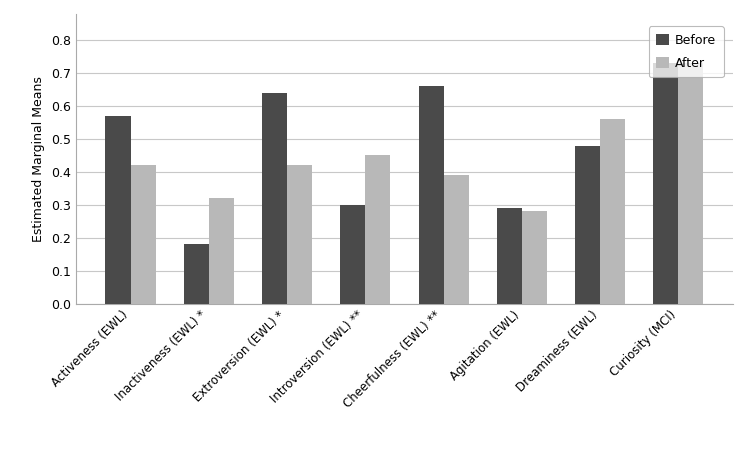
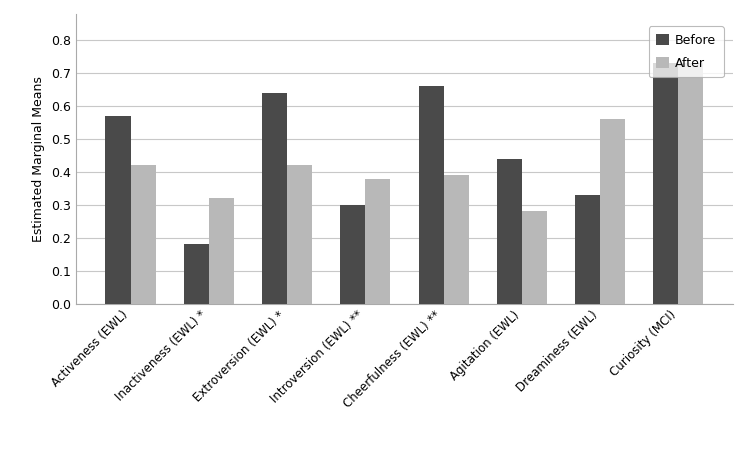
After/Introversion (EWL) **: 0.45 -> 0.38
Before/Agitation (EWL): 0.29 -> 0.44
Before/Dreaminess (EWL): 0.48 -> 0.33
